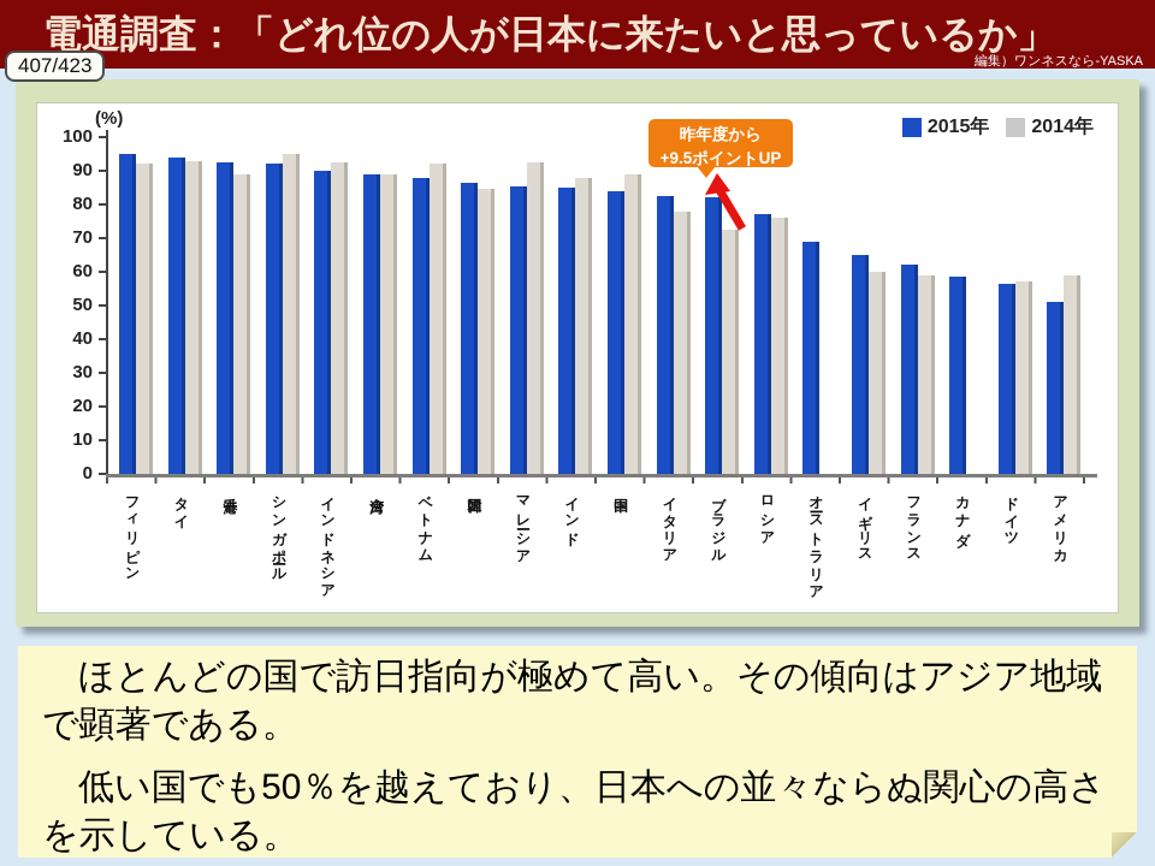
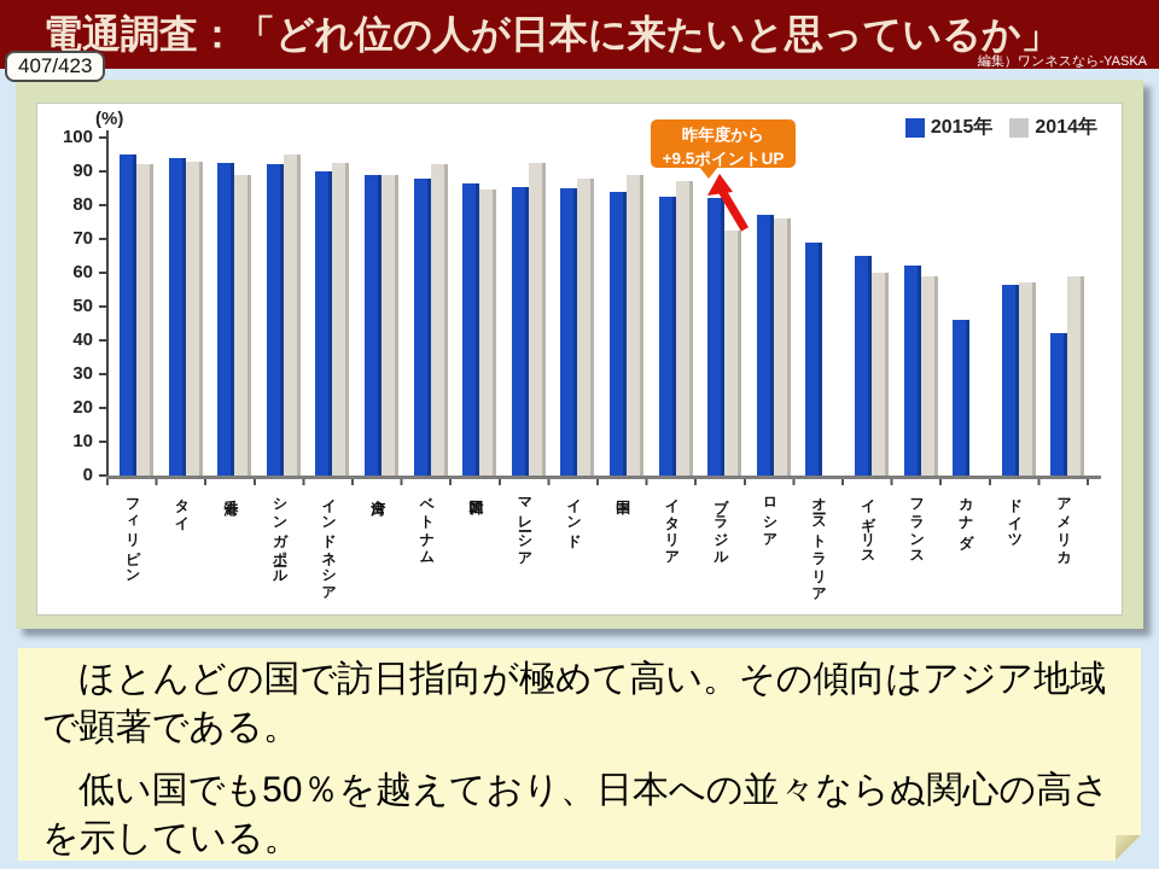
2014年/イタリア: 78 -> 87
2015年/カナダ: 58 -> 46
2015年/アメリカ: 51 -> 42
